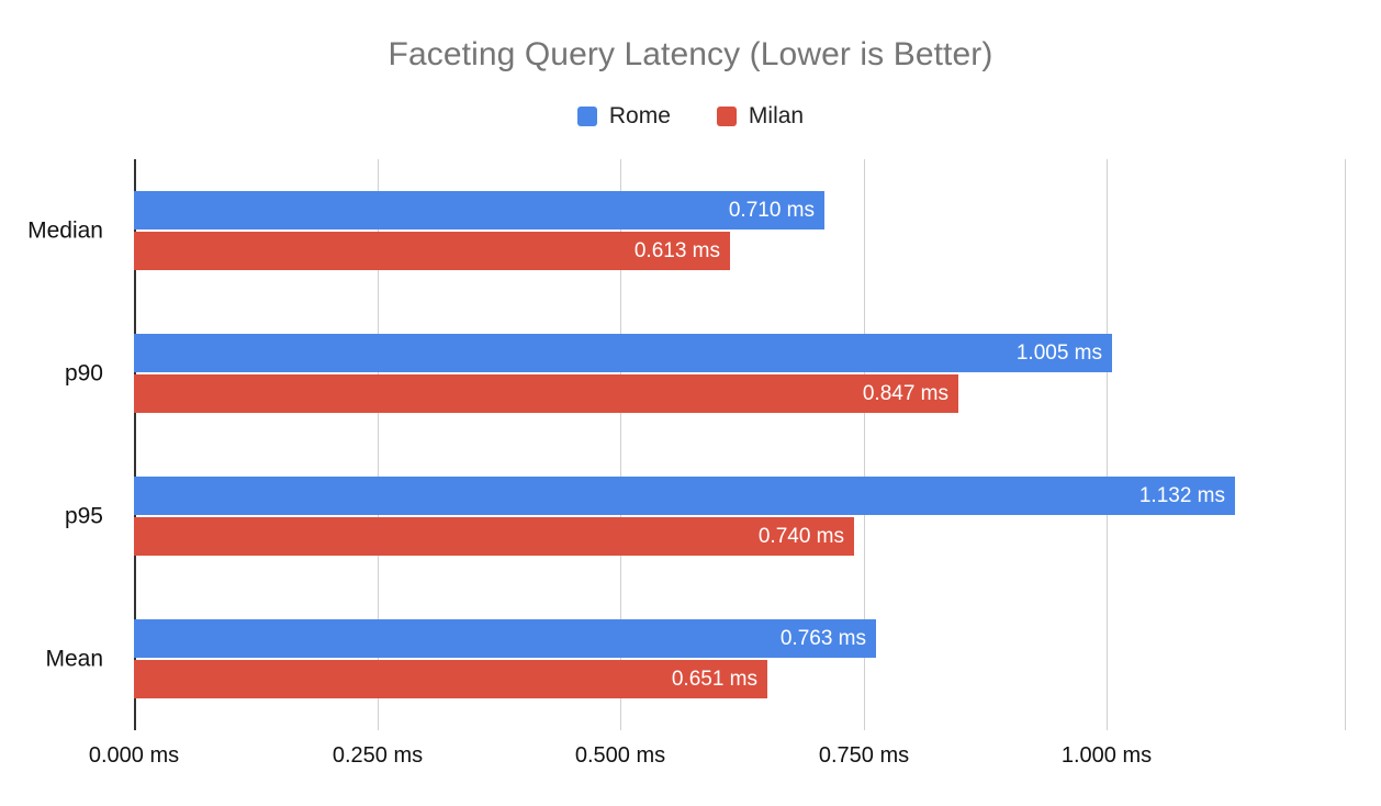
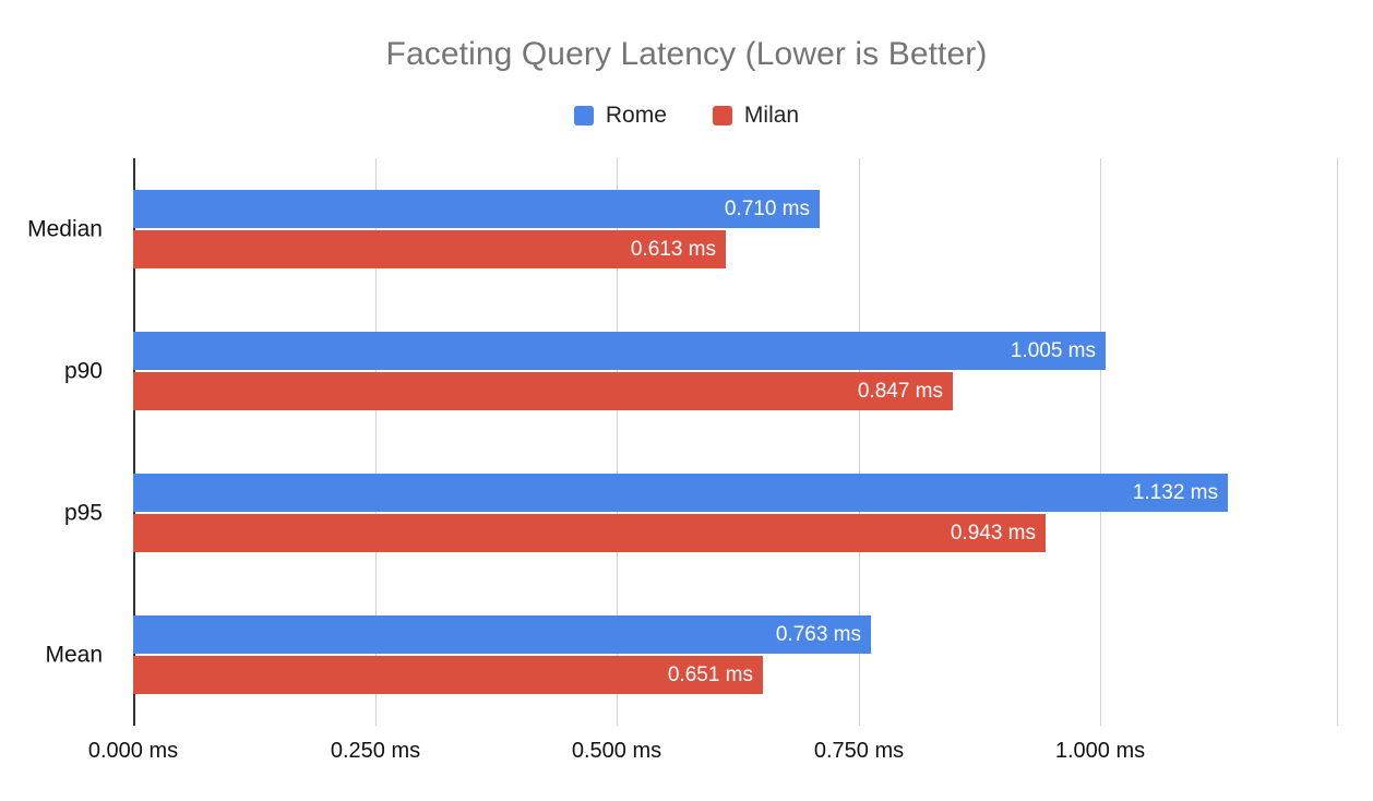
Milan/p95: 0.740 -> 0.943
